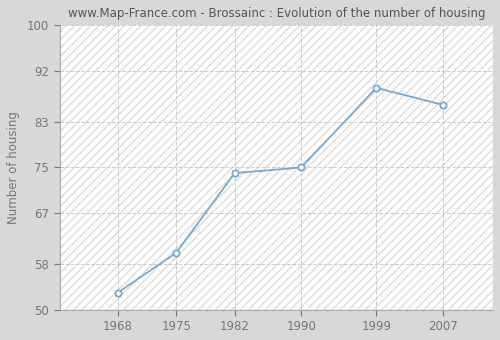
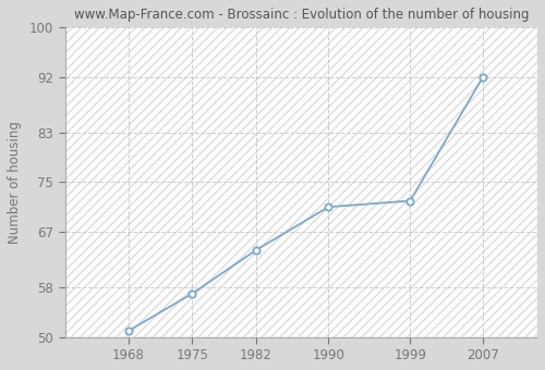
1968: 53 -> 51
1975: 60 -> 57
1982: 74 -> 64
1990: 75 -> 71
1999: 89 -> 72
2007: 86 -> 92
